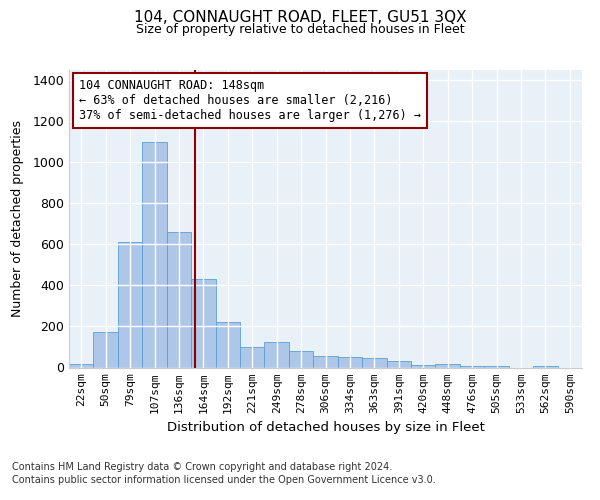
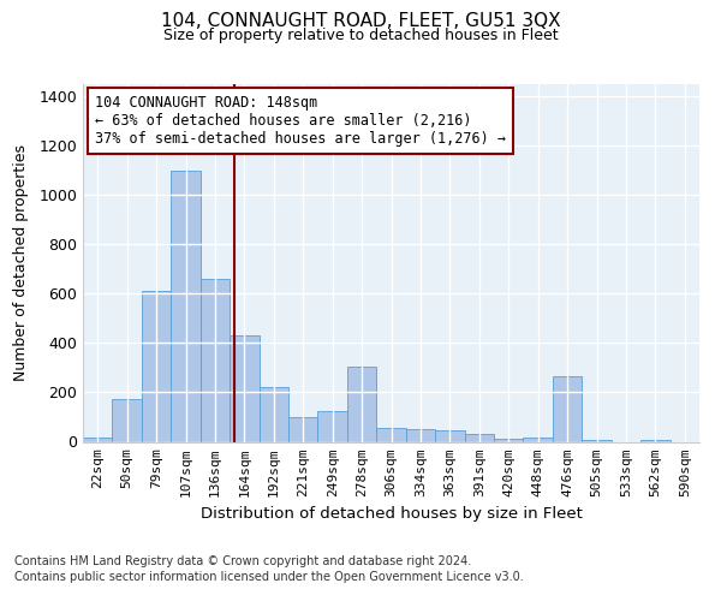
278sqm: 80 -> 305
476sqm: 5 -> 265
